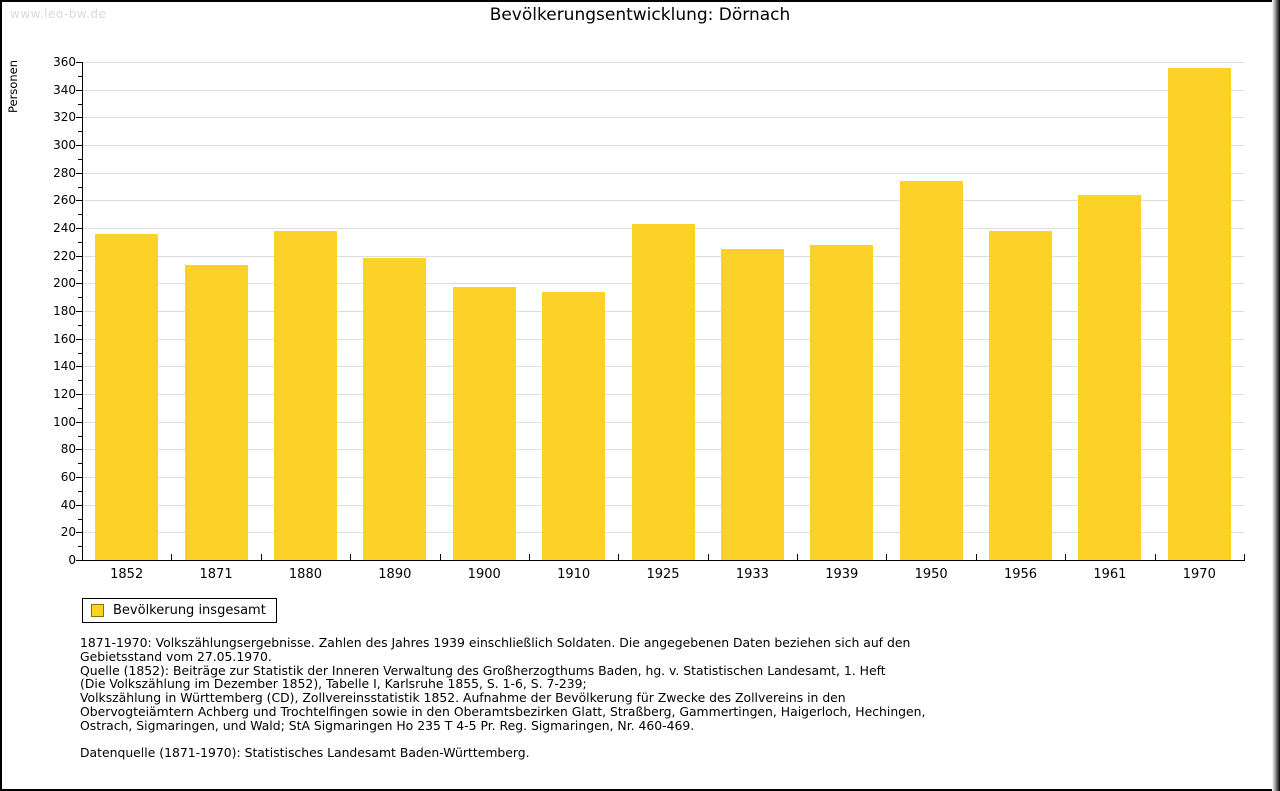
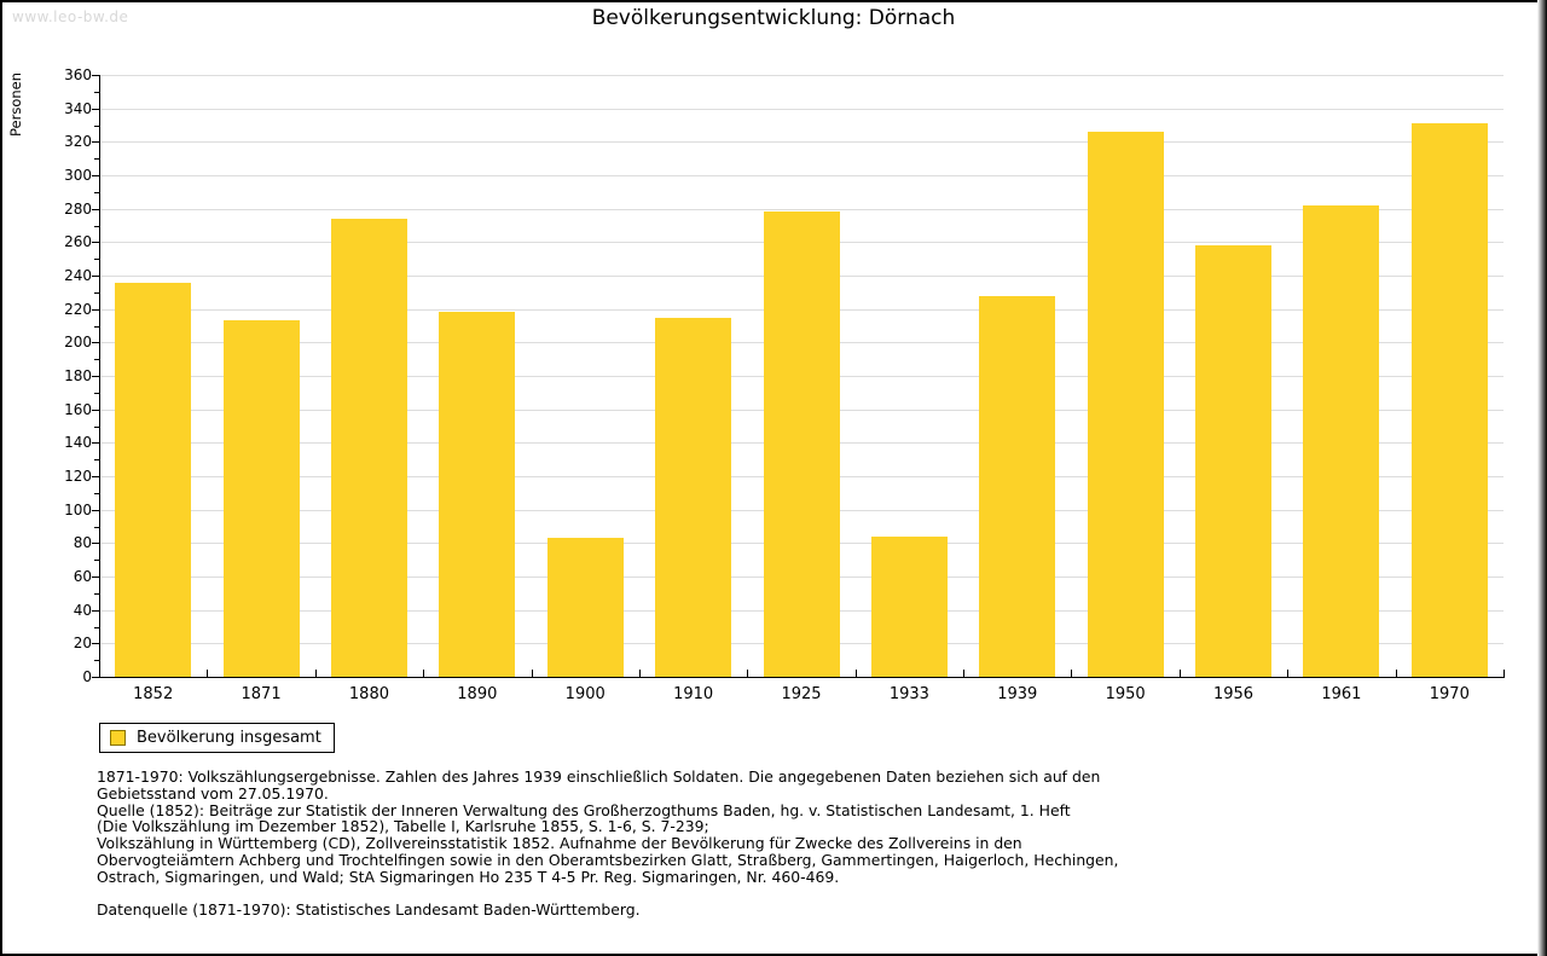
1880: 238 -> 274
1900: 197 -> 83
1910: 194 -> 215
1925: 243 -> 278
1933: 225 -> 84
1950: 274 -> 326
1956: 238 -> 258
1961: 264 -> 282
1970: 356 -> 331
